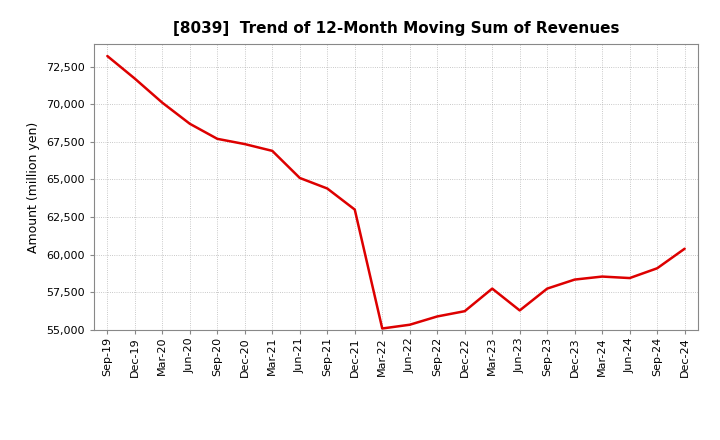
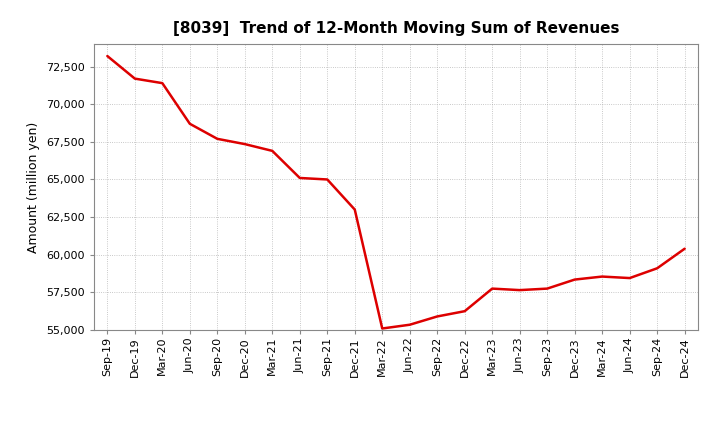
Mar-20: 70,100 -> 71,400
Sep-21: 64,400 -> 65,000
Jun-23: 56,300 -> 57,600
